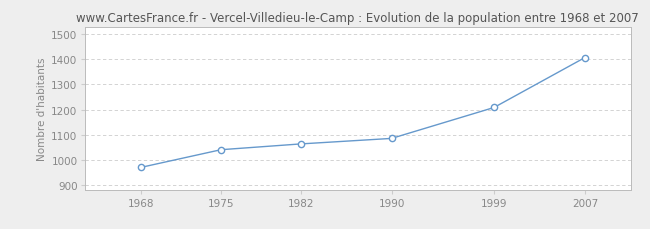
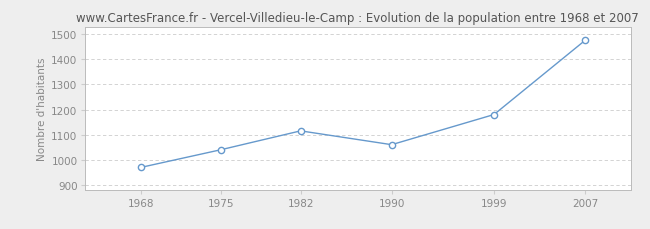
1982: 1063 -> 1115
1990: 1085 -> 1060
1999: 1208 -> 1180
2007: 1407 -> 1475
